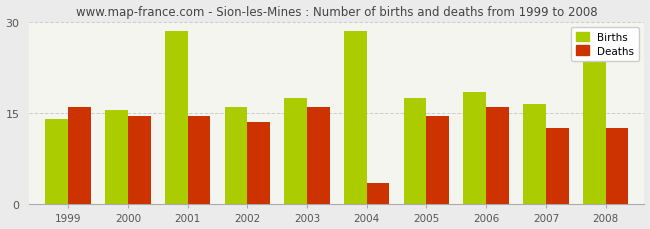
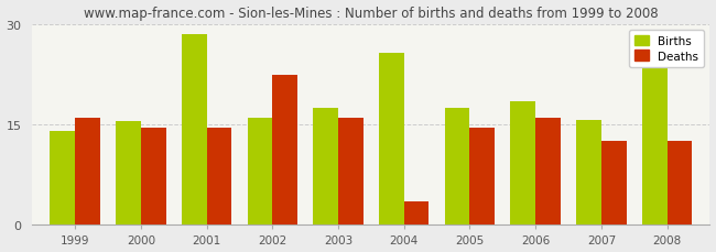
Deaths/2002: 13.5 -> 22.4
Births/2004: 28.5 -> 25.6
Births/2007: 16.5 -> 15.6
